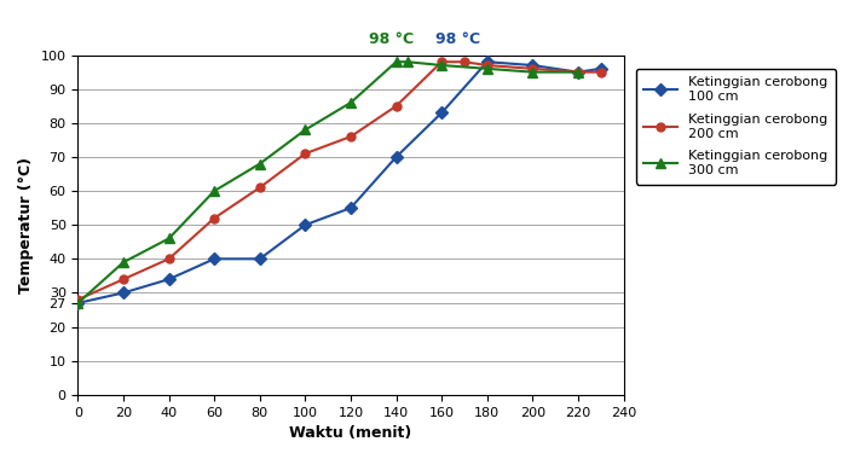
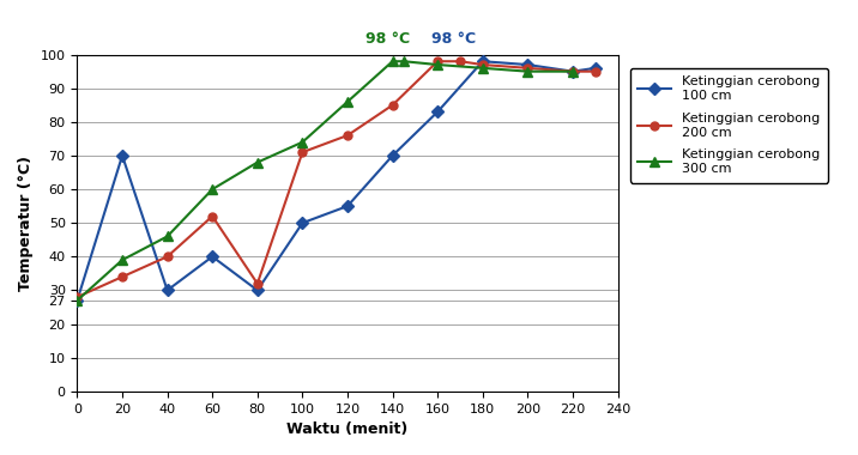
Ketinggian cerobong 100 cm/20: 30 -> 70
Ketinggian cerobong 100 cm/40: 34 -> 30
Ketinggian cerobong 100 cm/80: 40 -> 30
Ketinggian cerobong 200 cm/80: 61 -> 32
Ketinggian cerobong 300 cm/100: 78 -> 74
